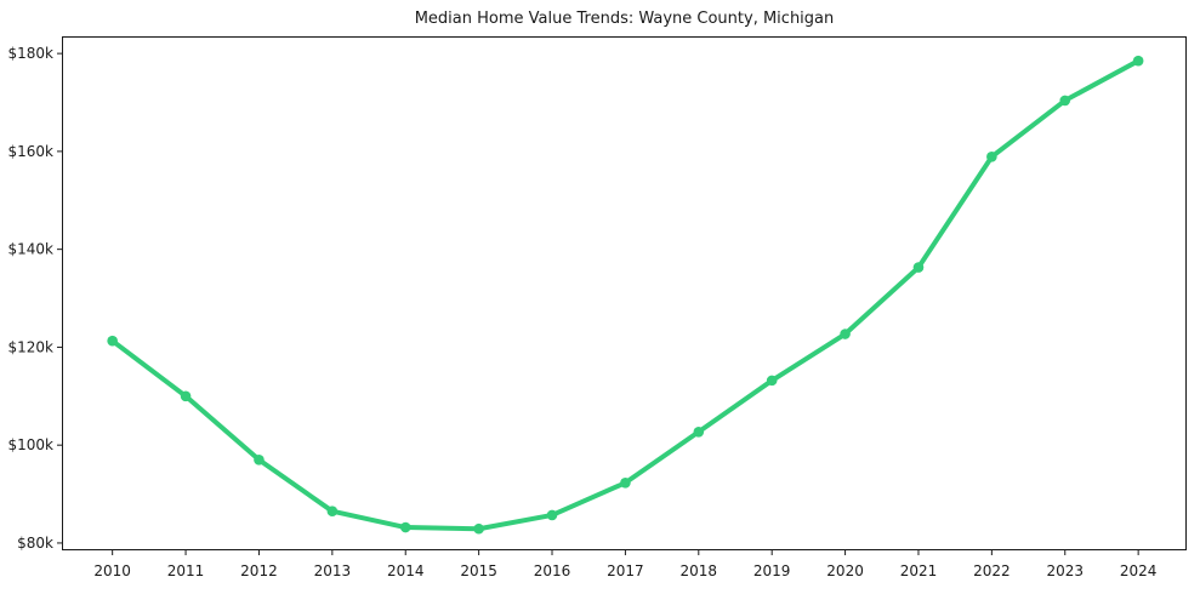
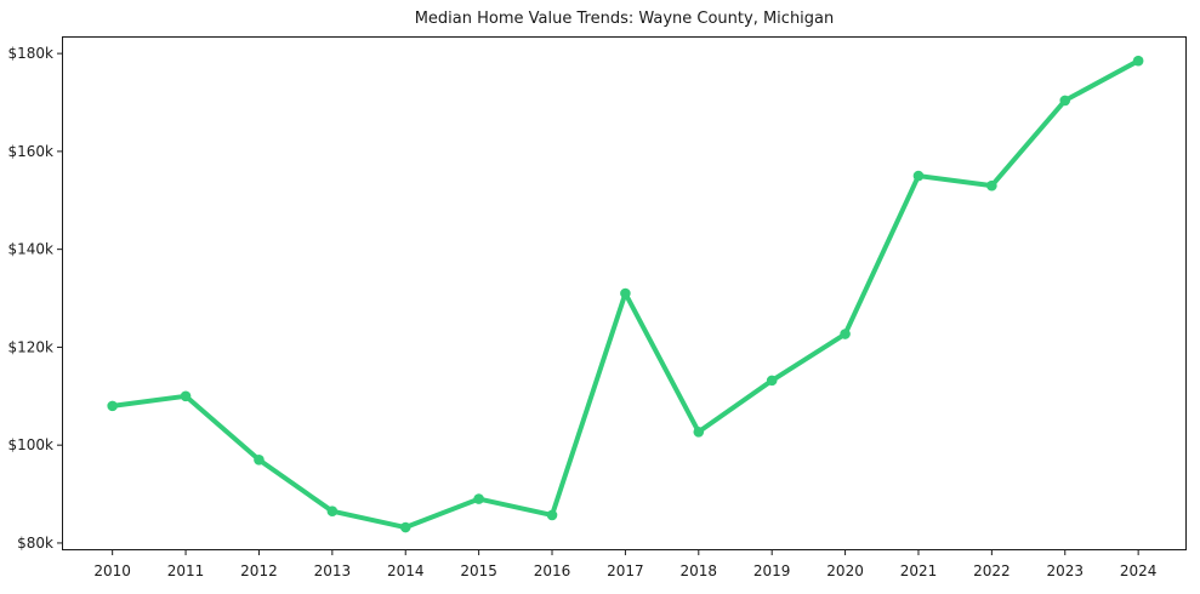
2010: $121k -> $108k
2015: $83k -> $89k
2017: $92k -> $131k
2021: $136k -> $155k
2022: $159k -> $153k
